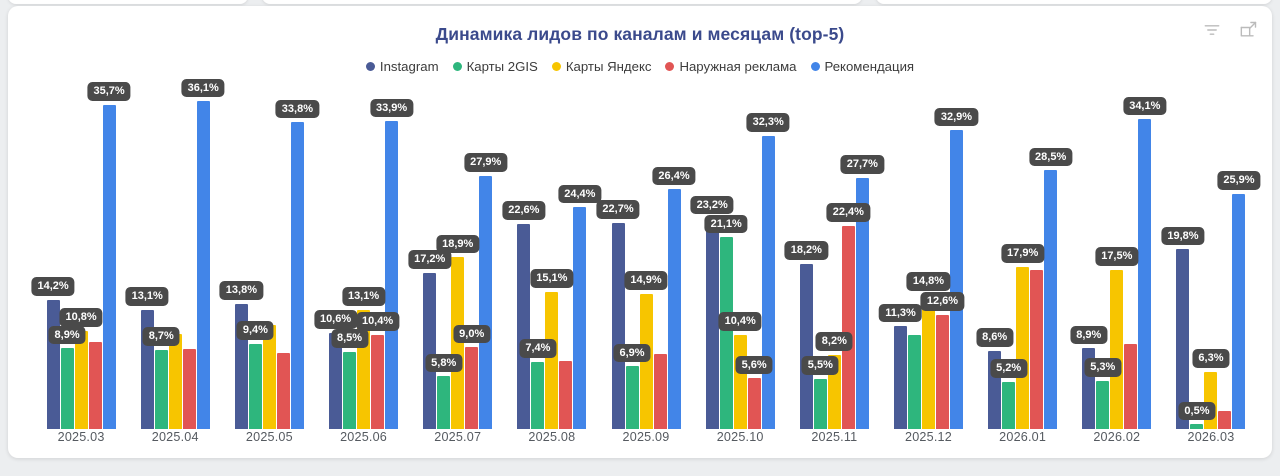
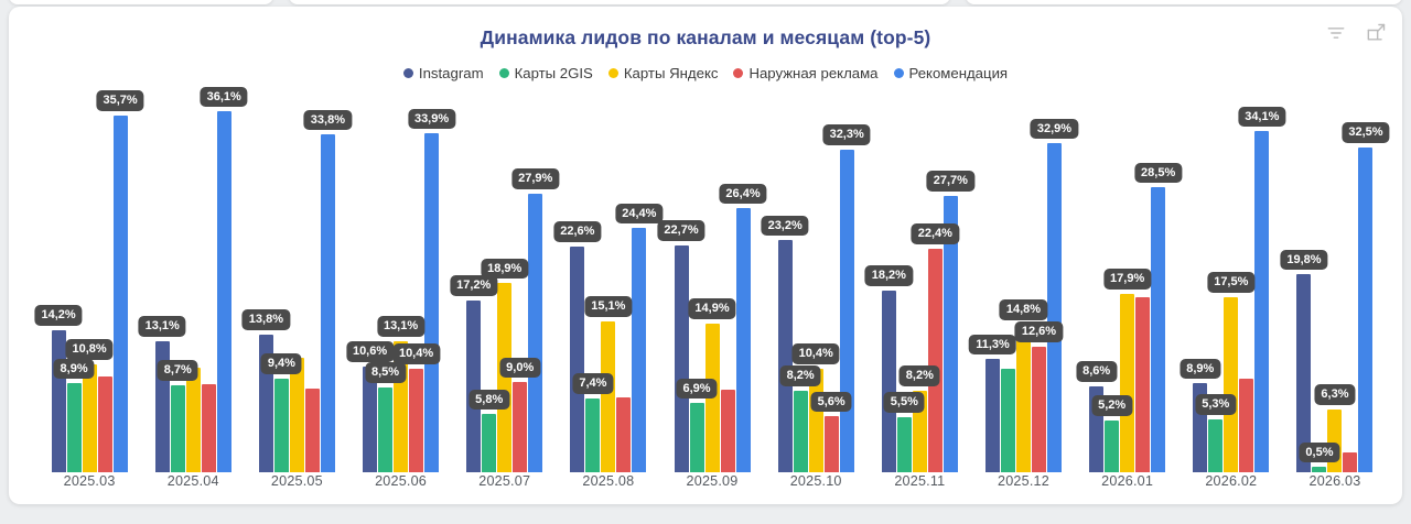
Карты 2GIS/2025.10: 21,1% -> 8,2%
Рекомендация/2026.03: 25,9% -> 32,5%
